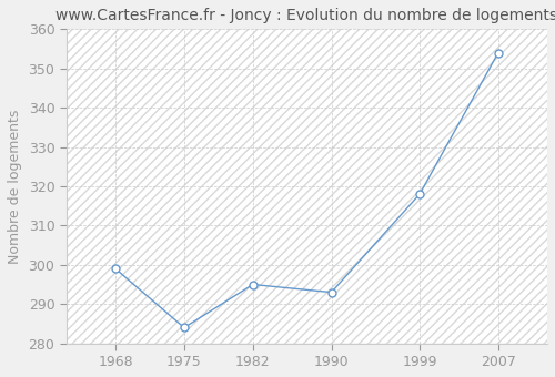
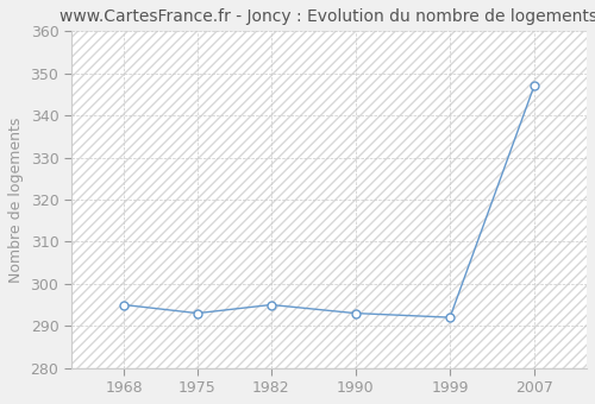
1968: 299 -> 295
1975: 284 -> 293
1999: 318 -> 292
2007: 354 -> 347
